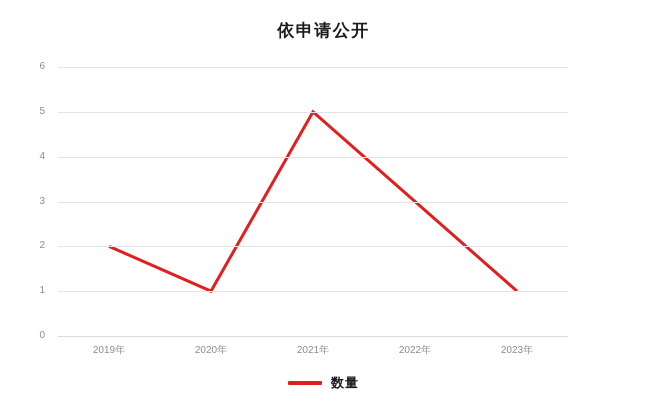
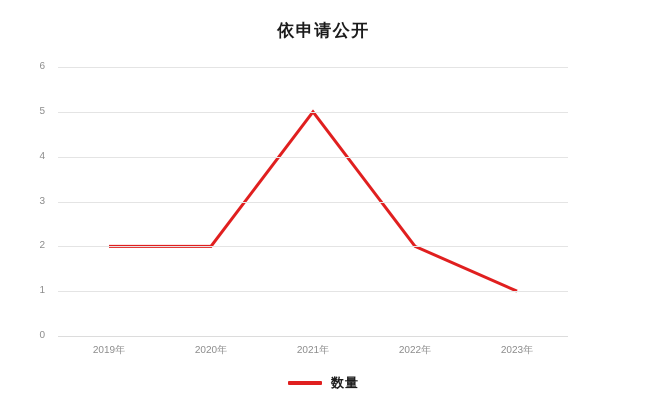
2020年: 1 -> 2
2022年: 3 -> 2
